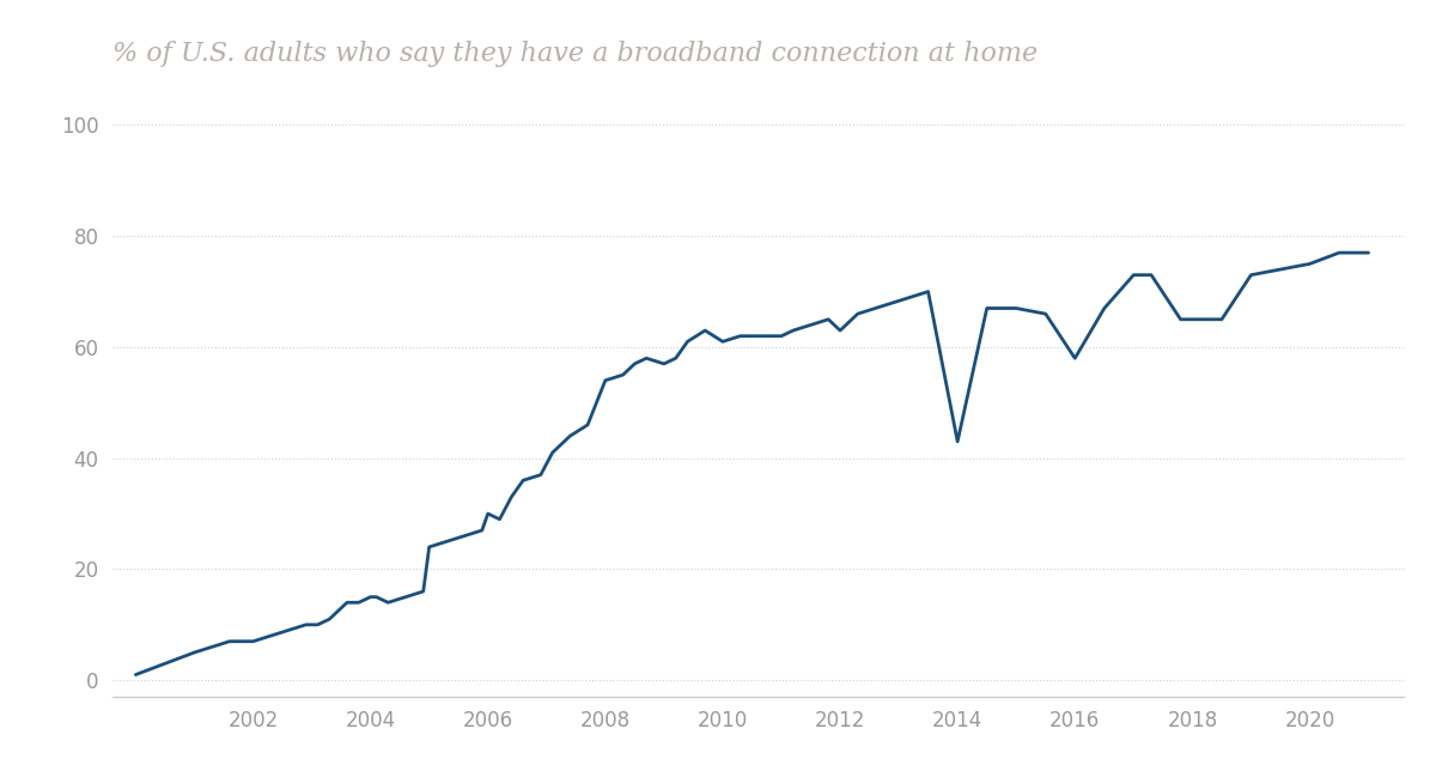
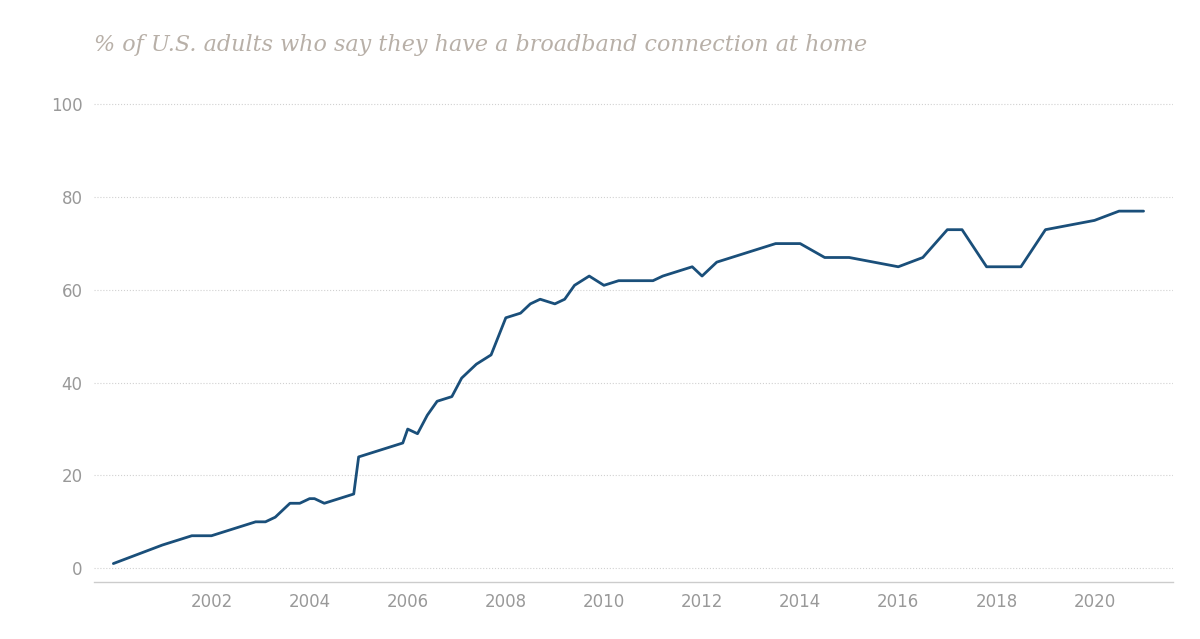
2014: 43 -> 70
2016: 58 -> 65
